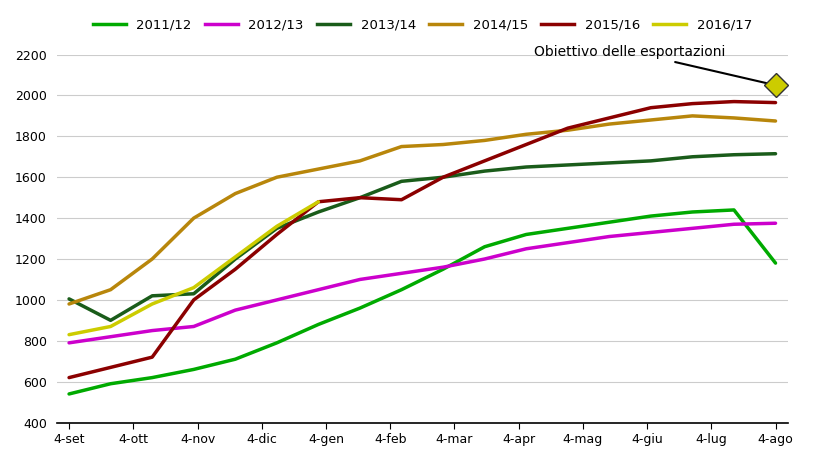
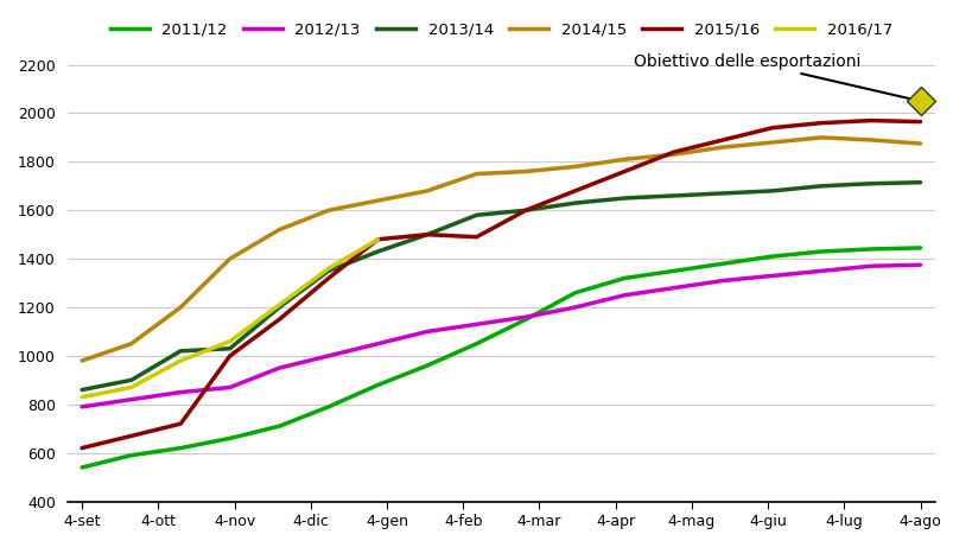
2013/14/4-set: 1005 -> 860
2011/12/4-ago: 1180 -> 1445
